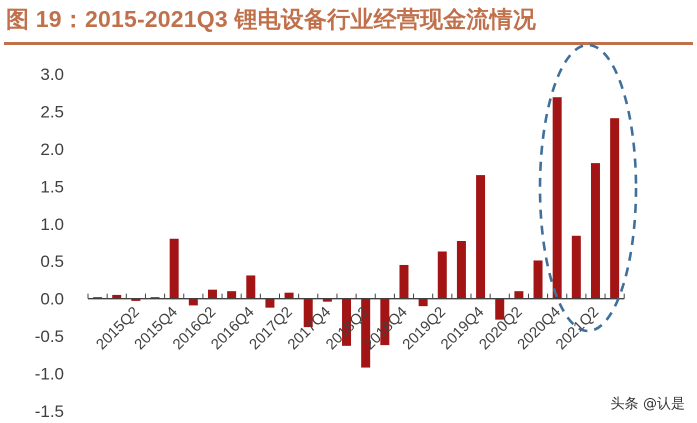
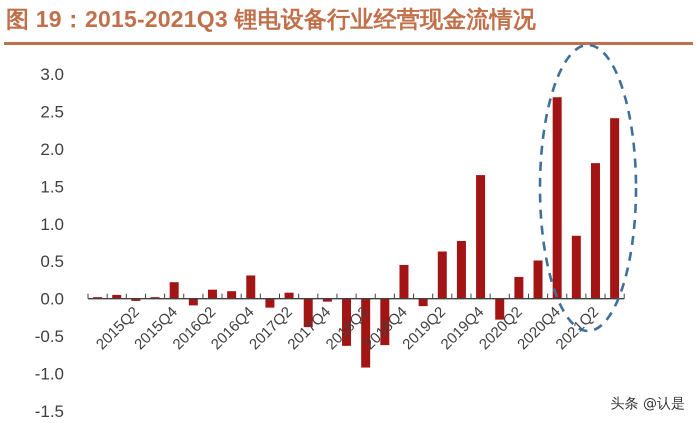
2015Q4: 0.8 -> 0.2
2020Q2: 0.1 -> 0.3
